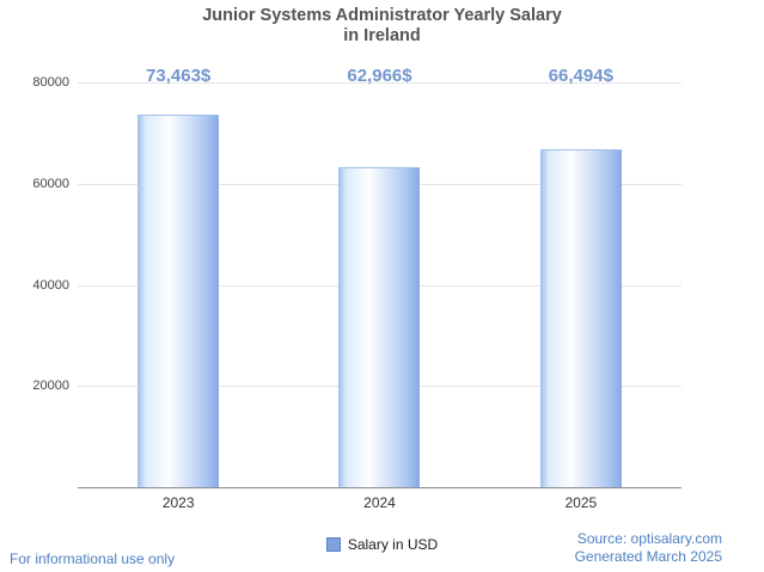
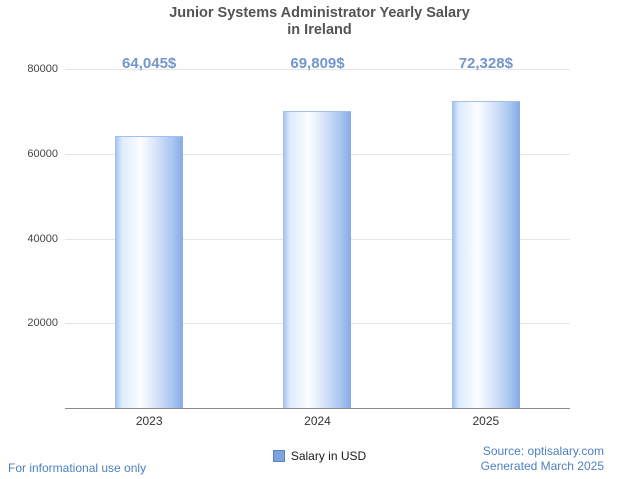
2023: 73,463 -> 64,045
2024: 62,966 -> 69,809
2025: 66,494 -> 72,328
